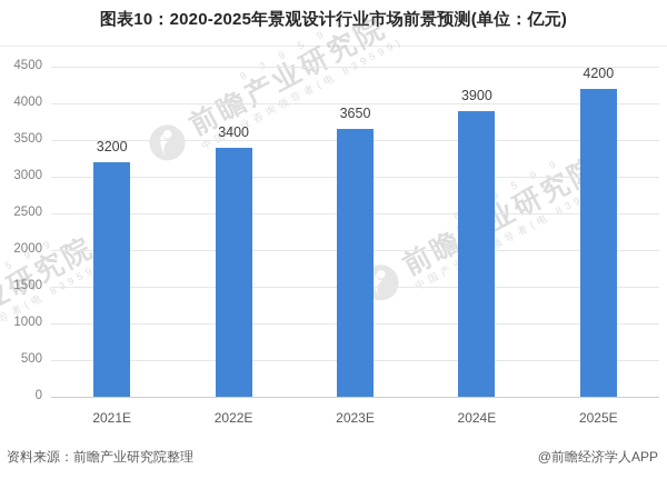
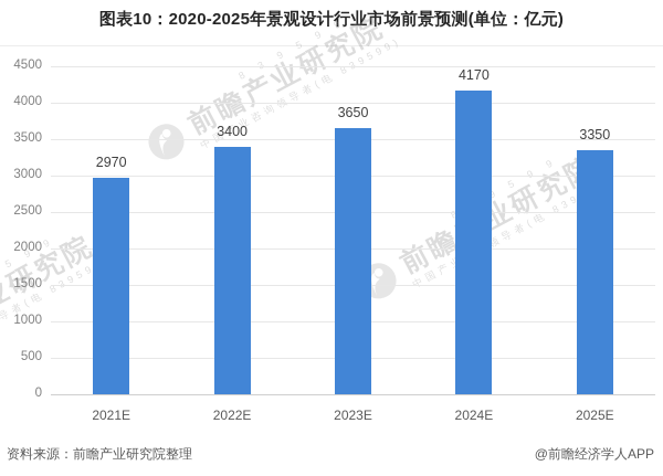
2021E: 3200 -> 2970
2024E: 3900 -> 4170
2025E: 4200 -> 3350
